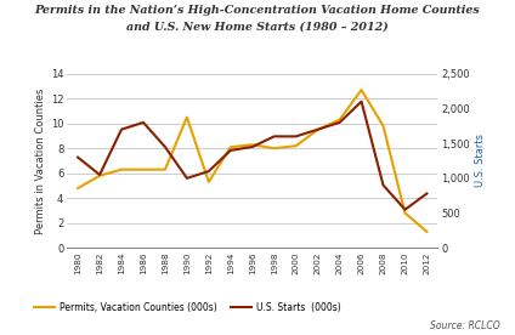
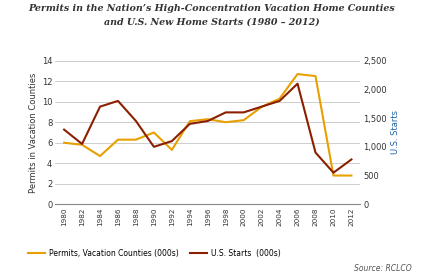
Permits, Vacation Counties (000s)/1980: 4.8 -> 6.0
Permits, Vacation Counties (000s)/1984: 6.3 -> 4.7
Permits, Vacation Counties (000s)/1990: 10.5 -> 7.0
Permits, Vacation Counties (000s)/2008: 9.8 -> 12.5
Permits, Vacation Counties (000s)/2012: 1.3 -> 2.8
